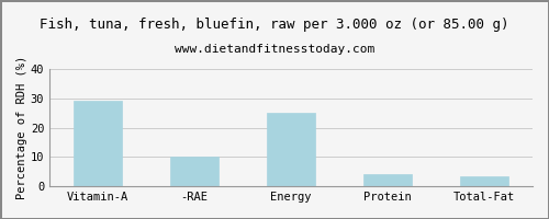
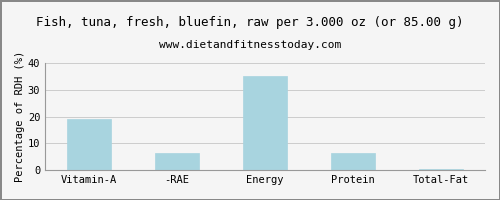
Vitamin-A: 29.0 -> 19.0
-RAE: 10.0 -> 6.5
Energy: 25.0 -> 35.0
Protein: 4.0 -> 6.5
Total-Fat: 3.5 -> 0.3
